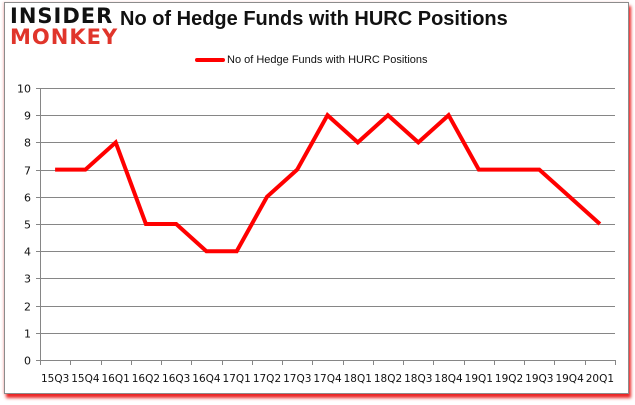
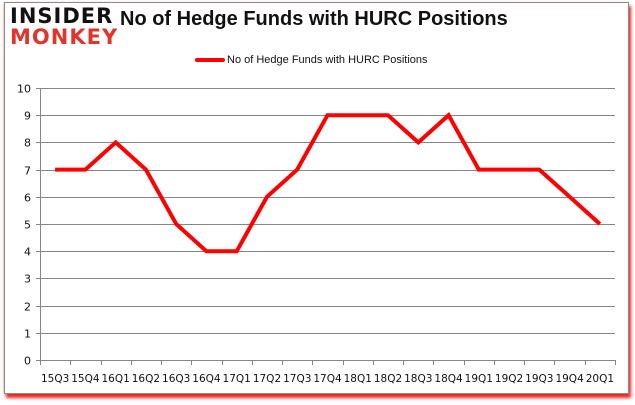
16Q2: 5 -> 7
18Q1: 8 -> 9
